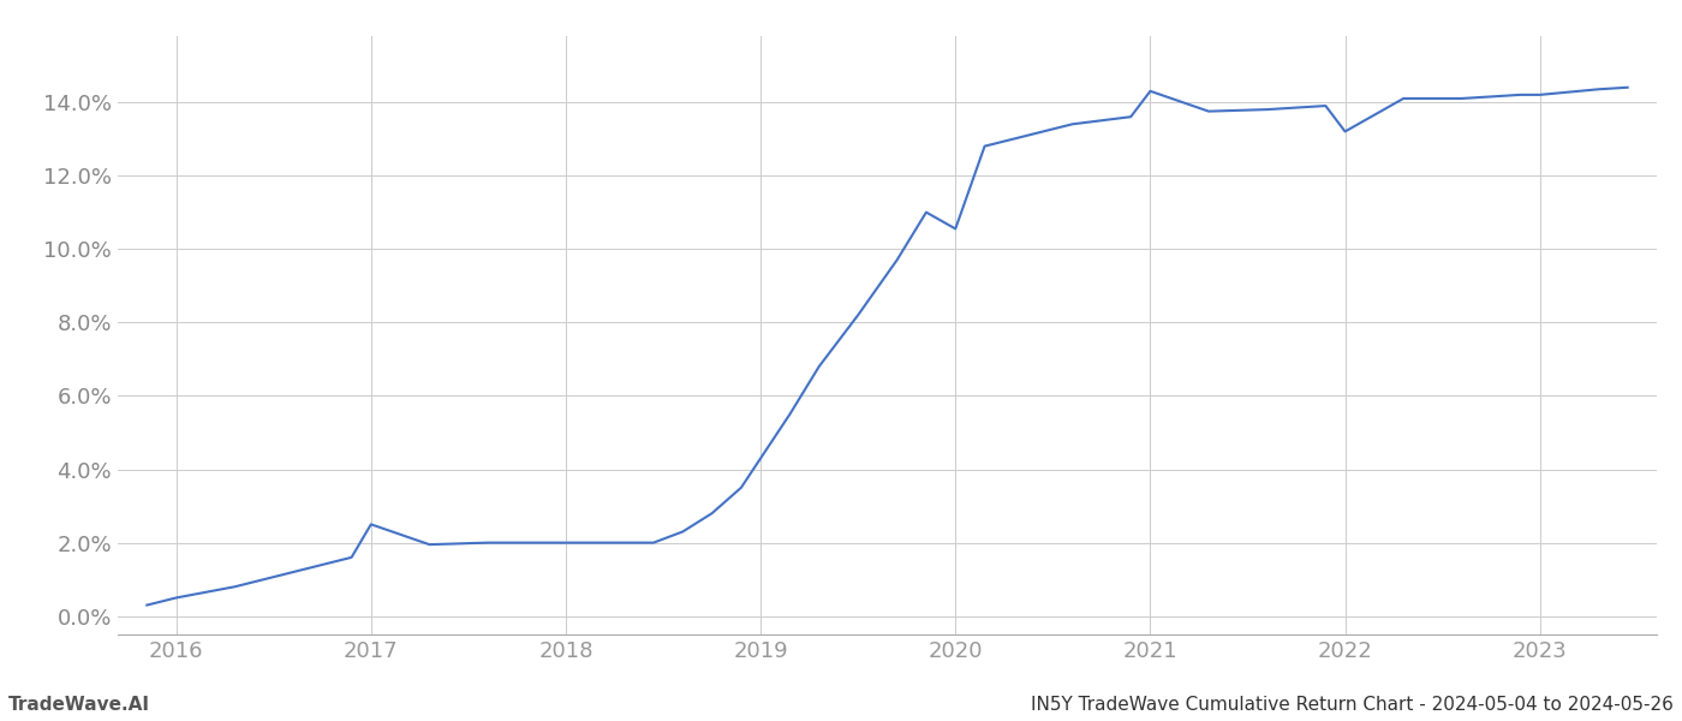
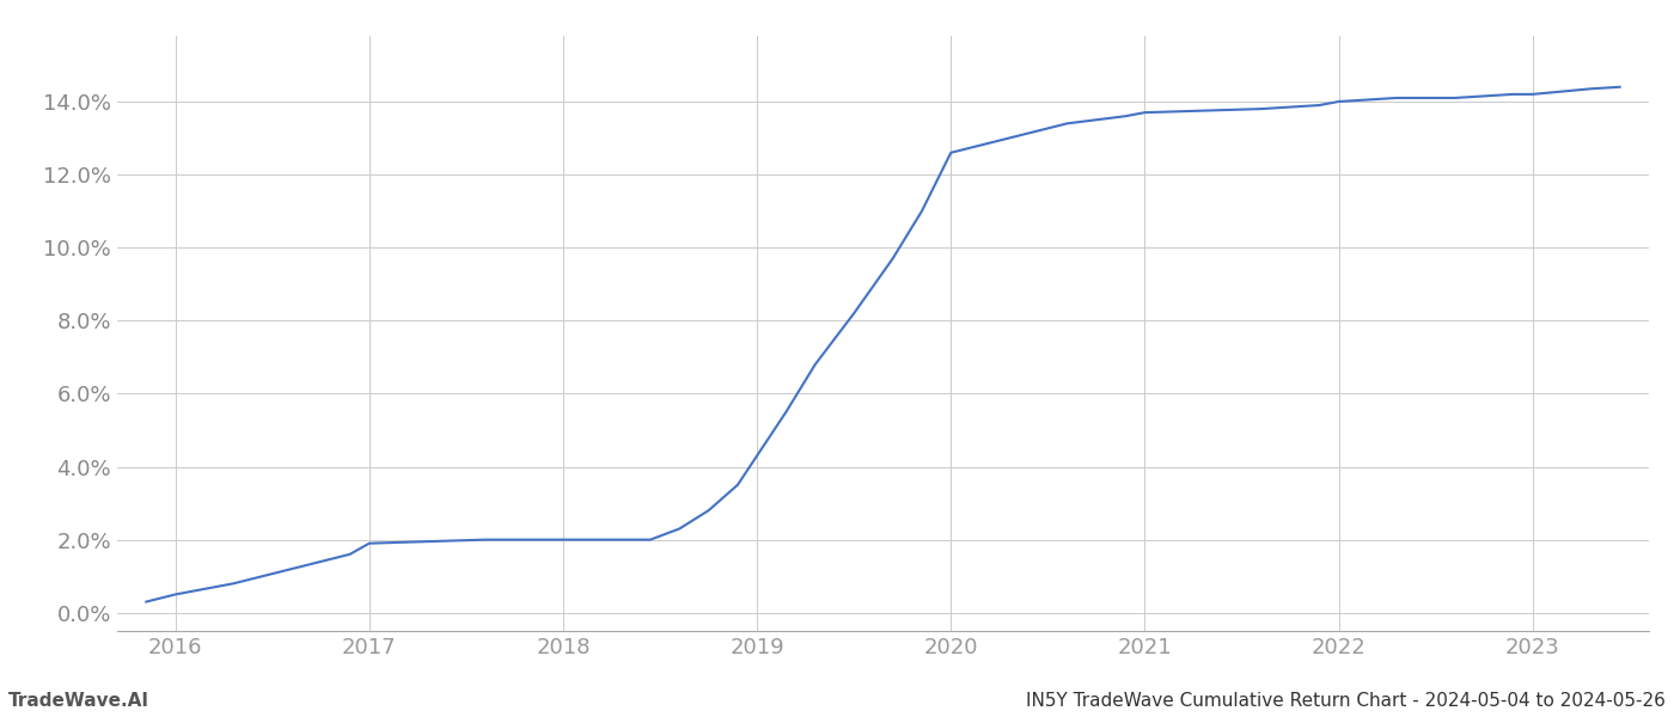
2017: 2.50% -> 1.90%
2020: 10.55% -> 12.60%
2021: 14.30% -> 13.70%
2022: 13.20% -> 14.00%
